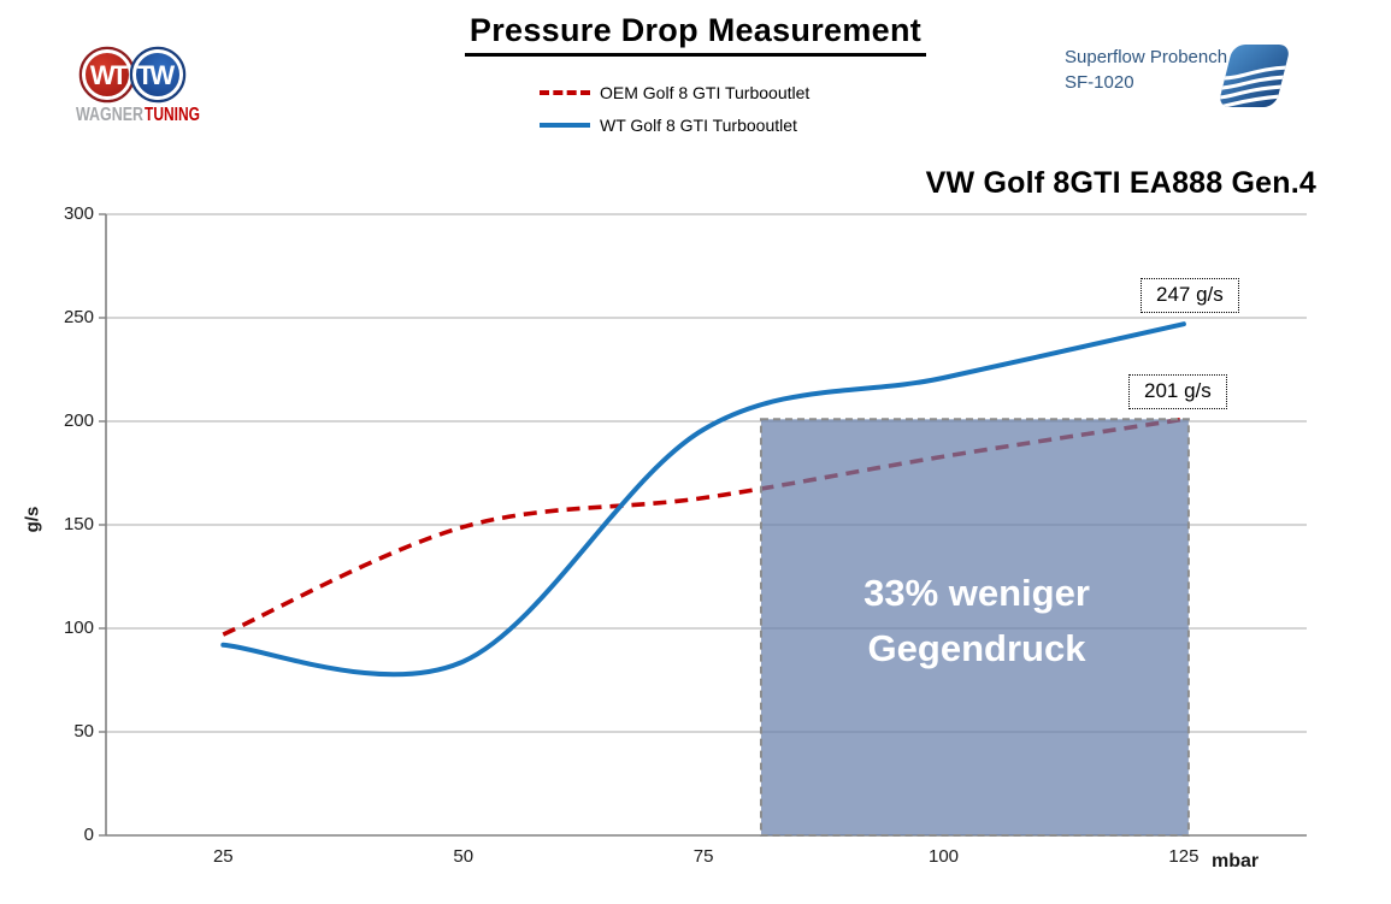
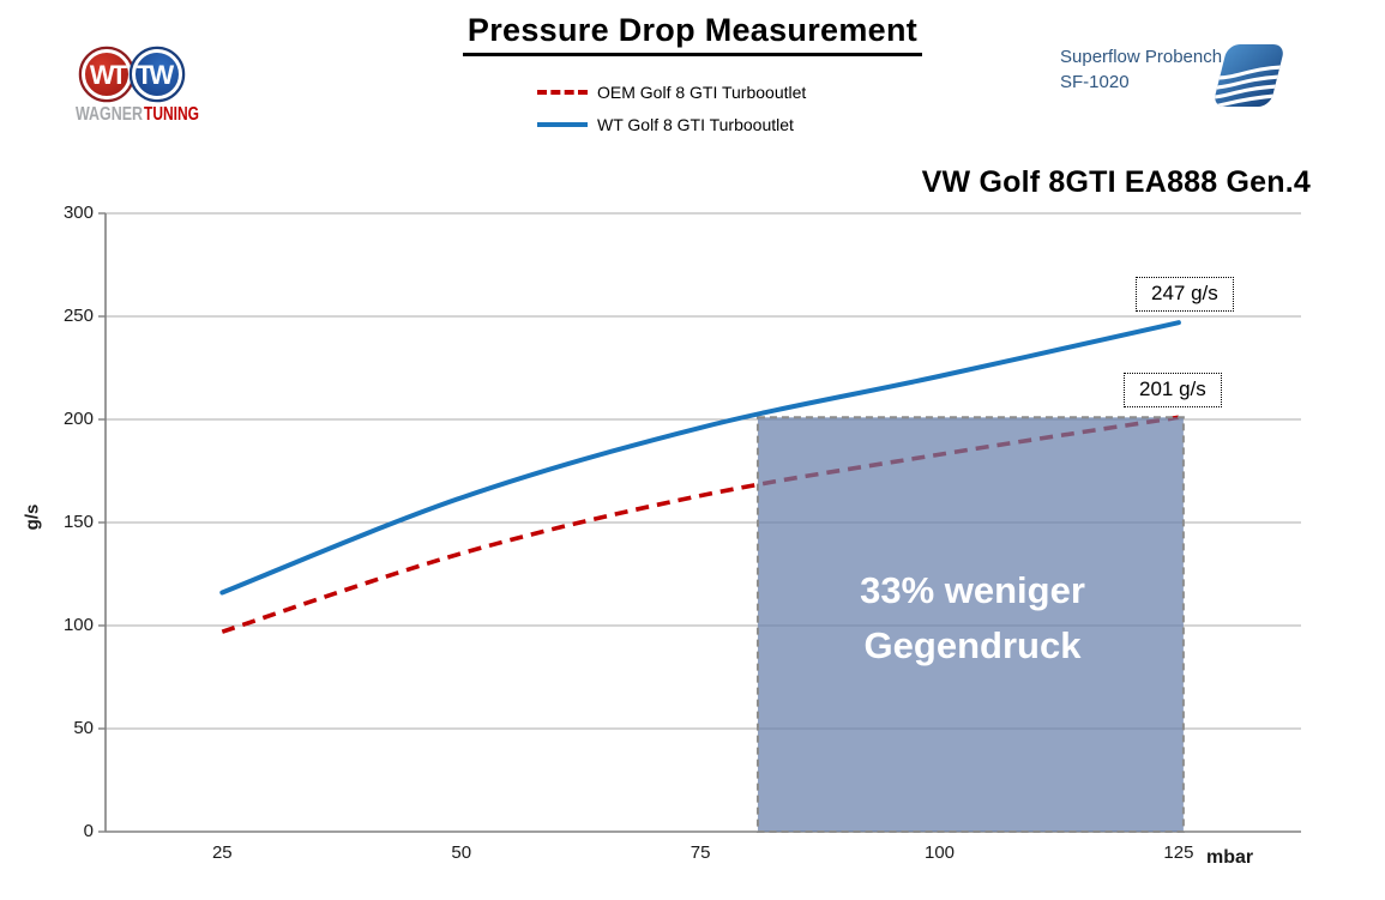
WT Golf 8 GTI Turbooutlet/25: 92 -> 116
OEM Golf 8 GTI Turbooutlet/50: 149 -> 135
WT Golf 8 GTI Turbooutlet/50: 84 -> 162
